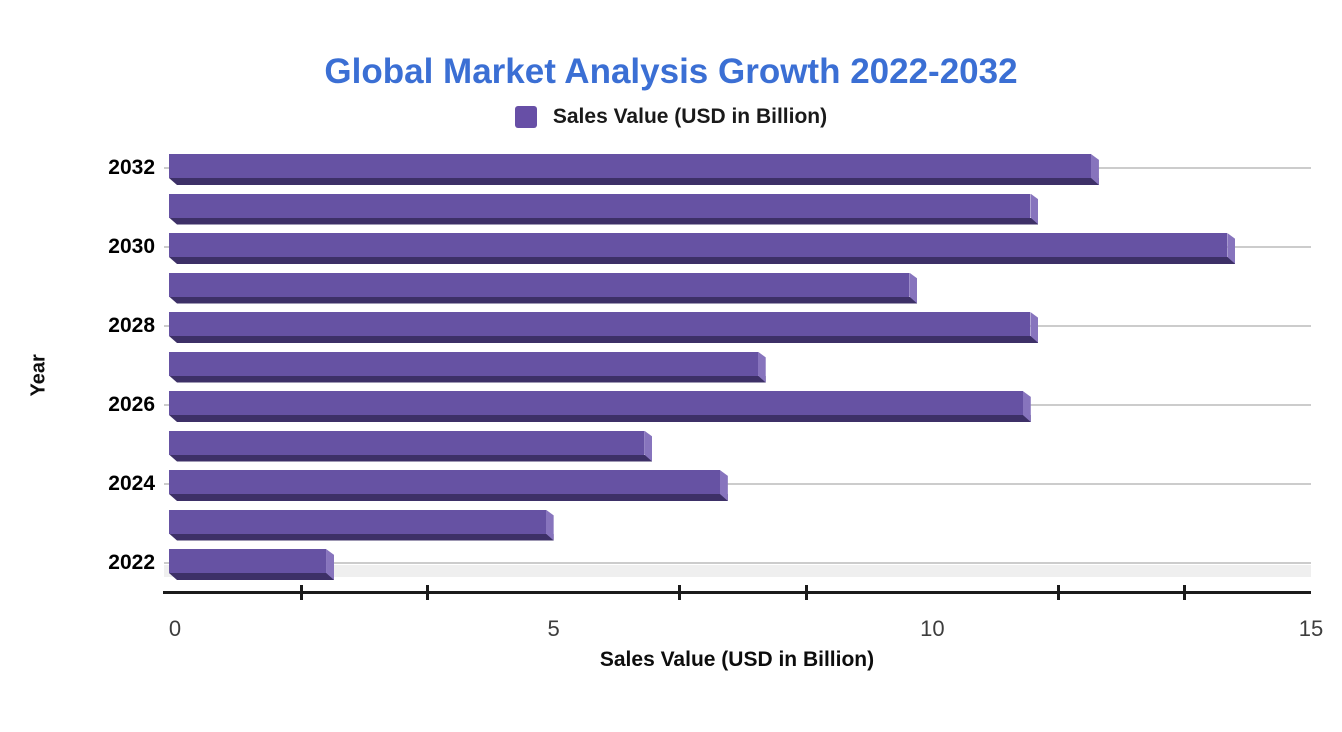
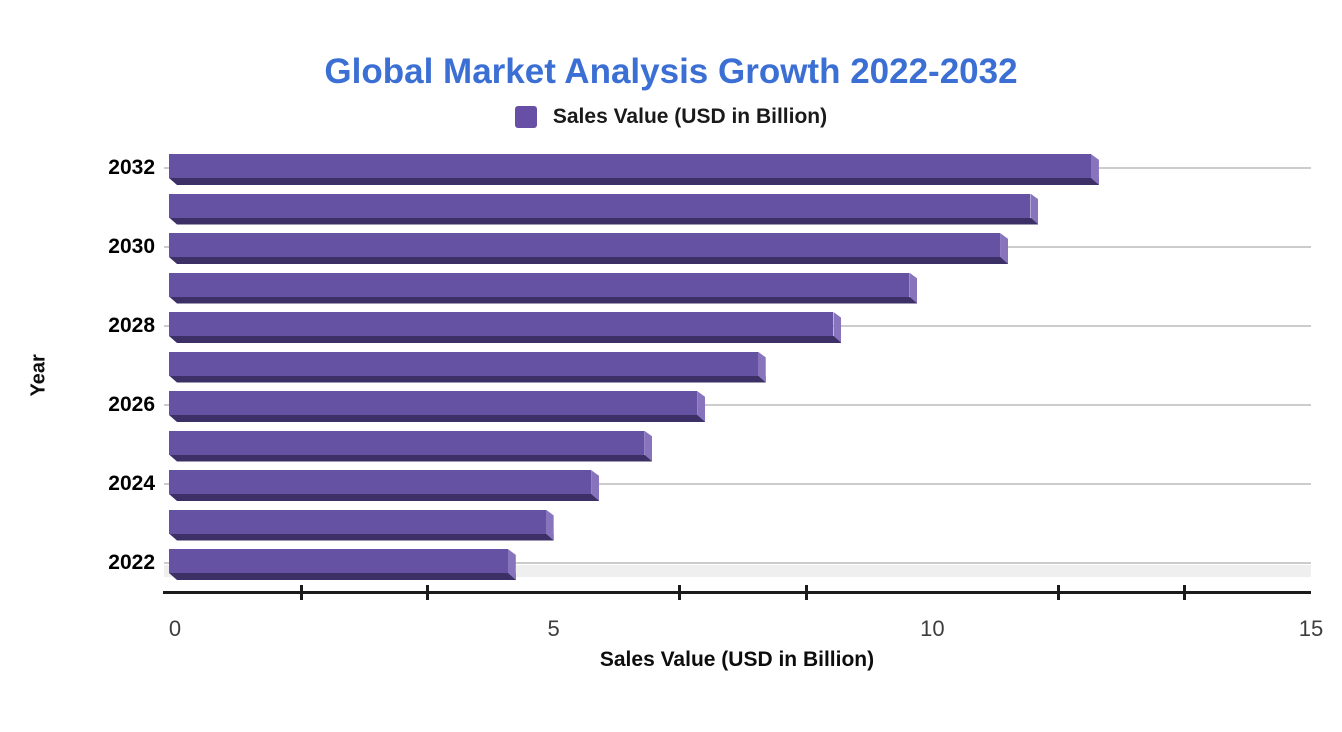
2030: 14.0 -> 11.0
2028: 11.4 -> 8.8
2026: 11.3 -> 7.0
2024: 7.3 -> 5.6
2022: 2.1 -> 4.5
